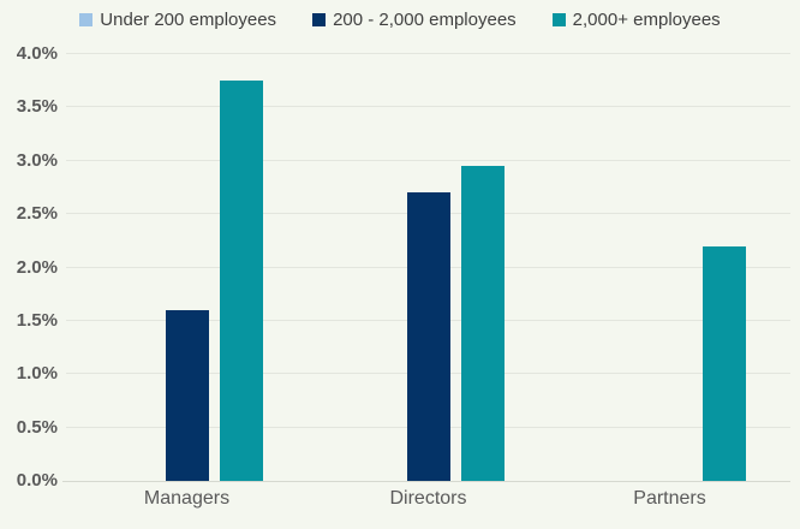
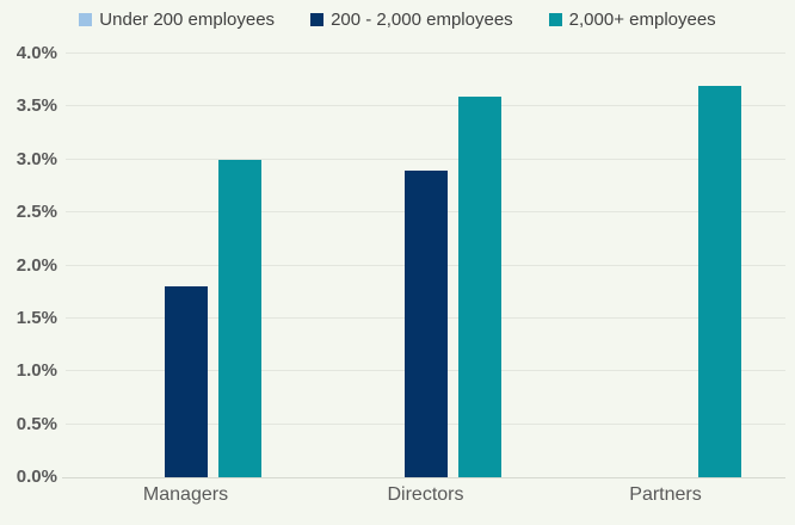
200 - 2,000 employees/Managers: 1.6% -> 1.8%
2,000+ employees/Managers: 3.8% -> 3.0%
200 - 2,000 employees/Directors: 2.7% -> 2.9%
2,000+ employees/Directors: 3.0% -> 3.6%
2,000+ employees/Partners: 2.2% -> 3.7%
